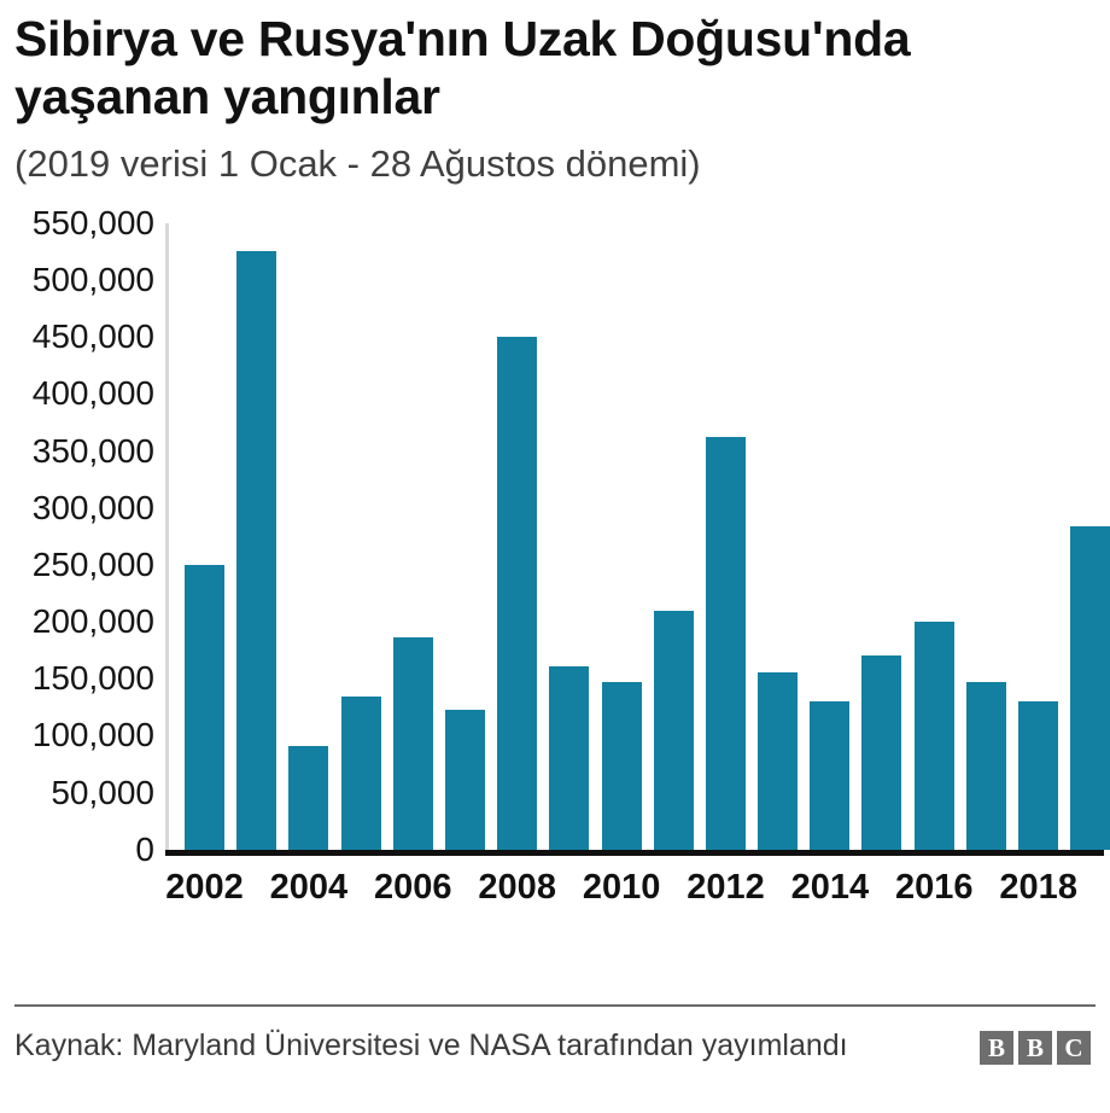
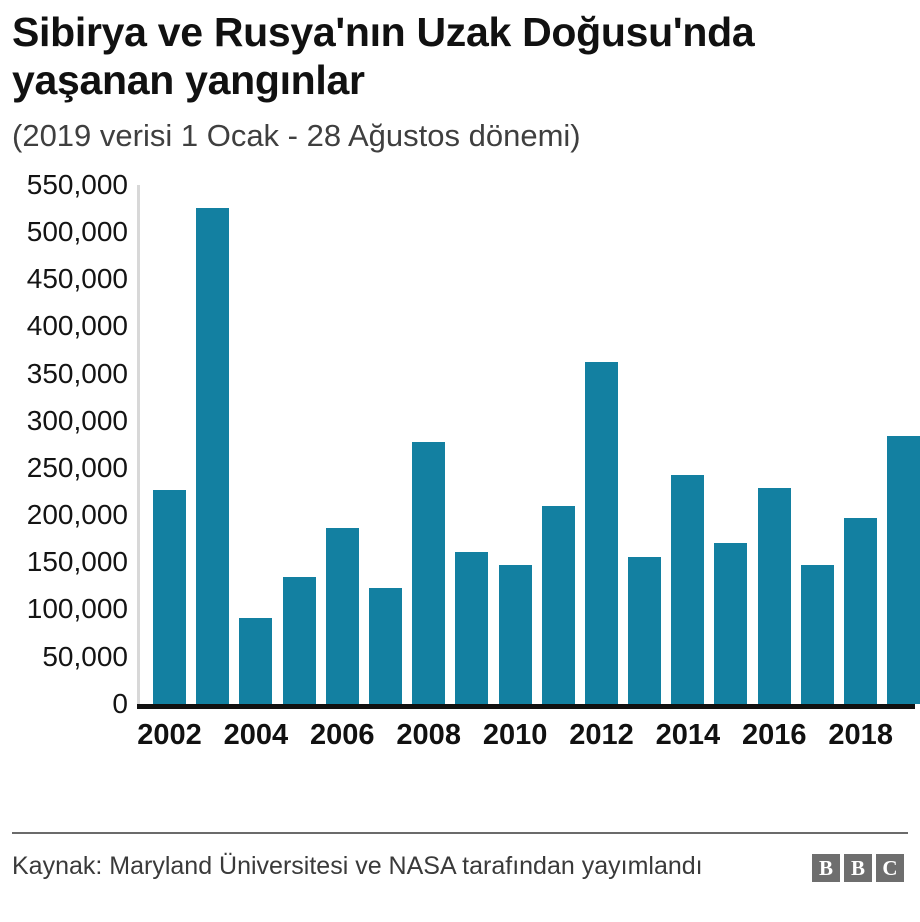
2002: 250000 -> 230000
2008: 450000 -> 280000
2014: 130000 -> 240000
2016: 200000 -> 230000
2018: 130000 -> 200000
